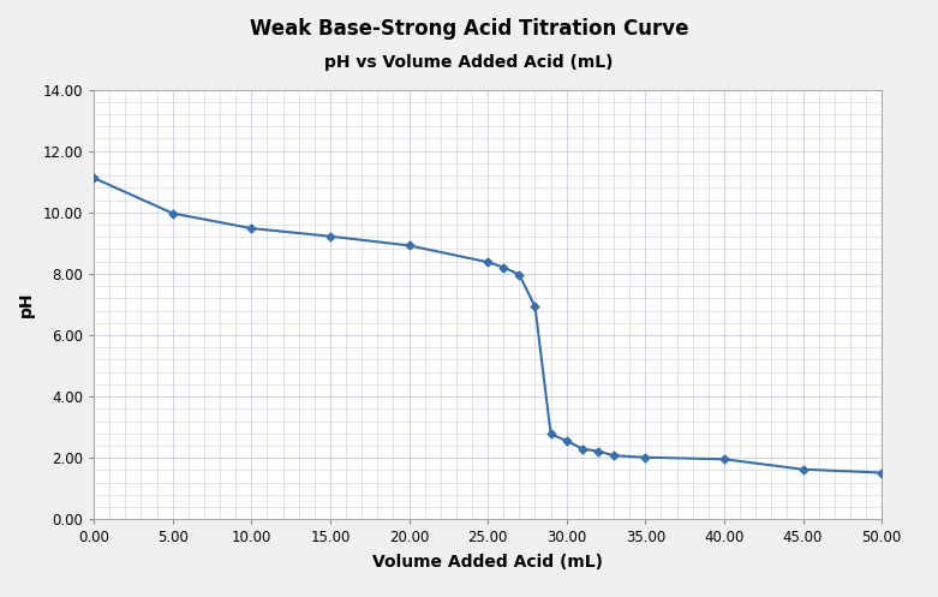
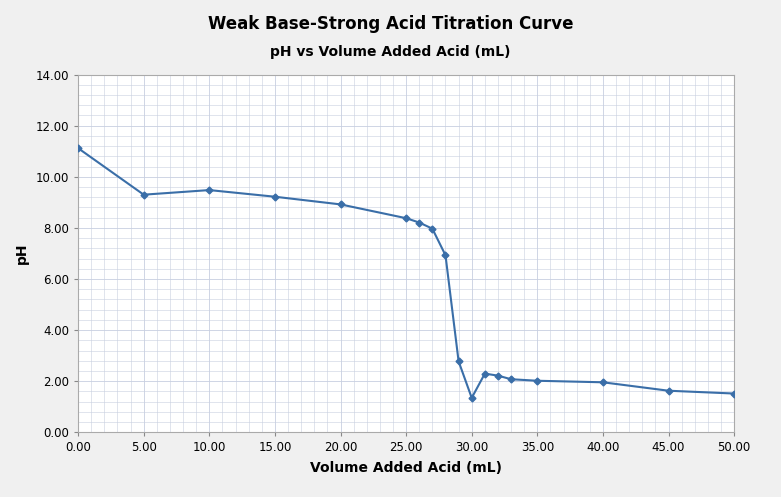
5.00: 9.97 -> 9.30
30.00: 2.56 -> 1.35
